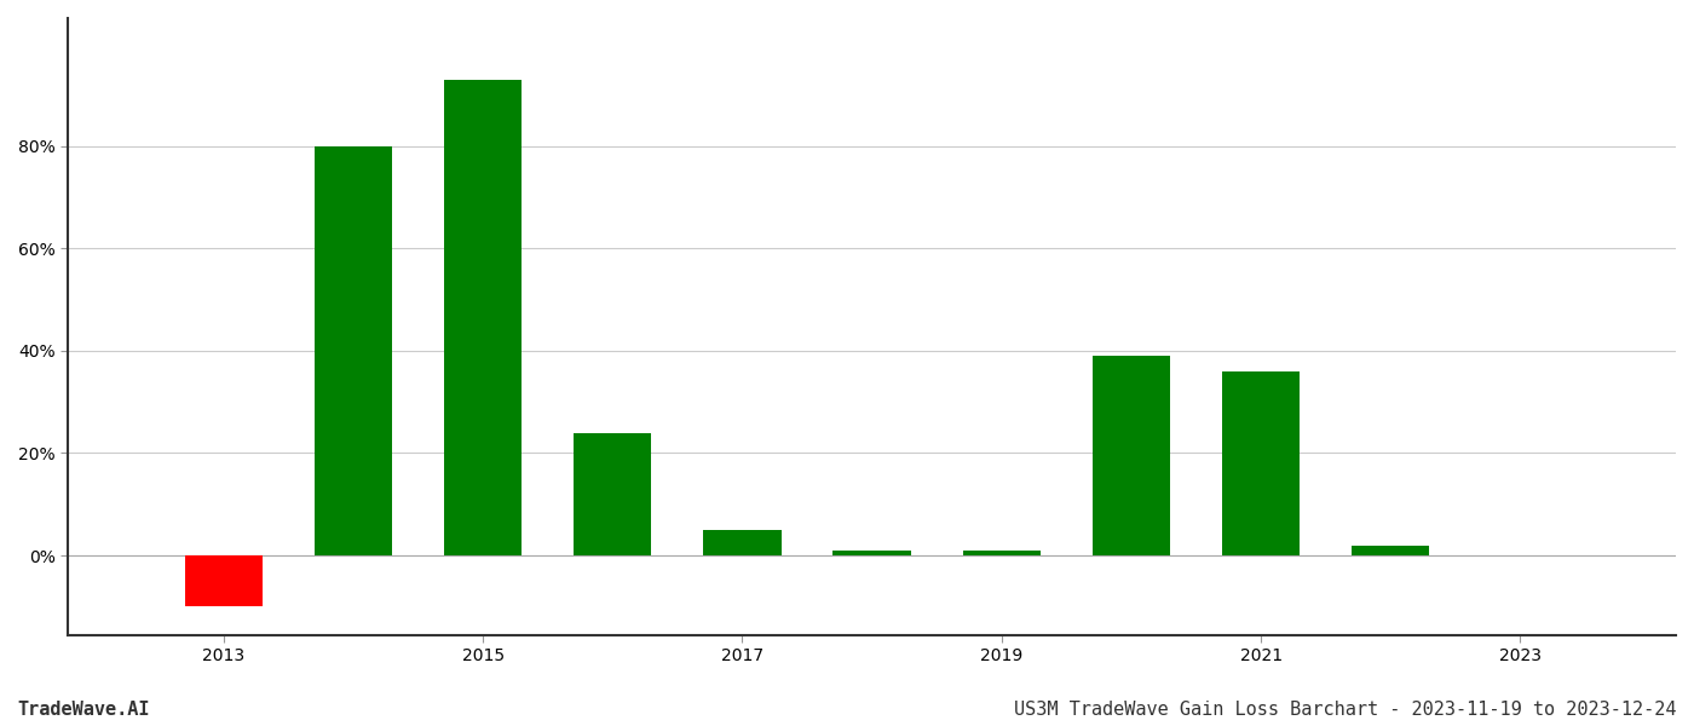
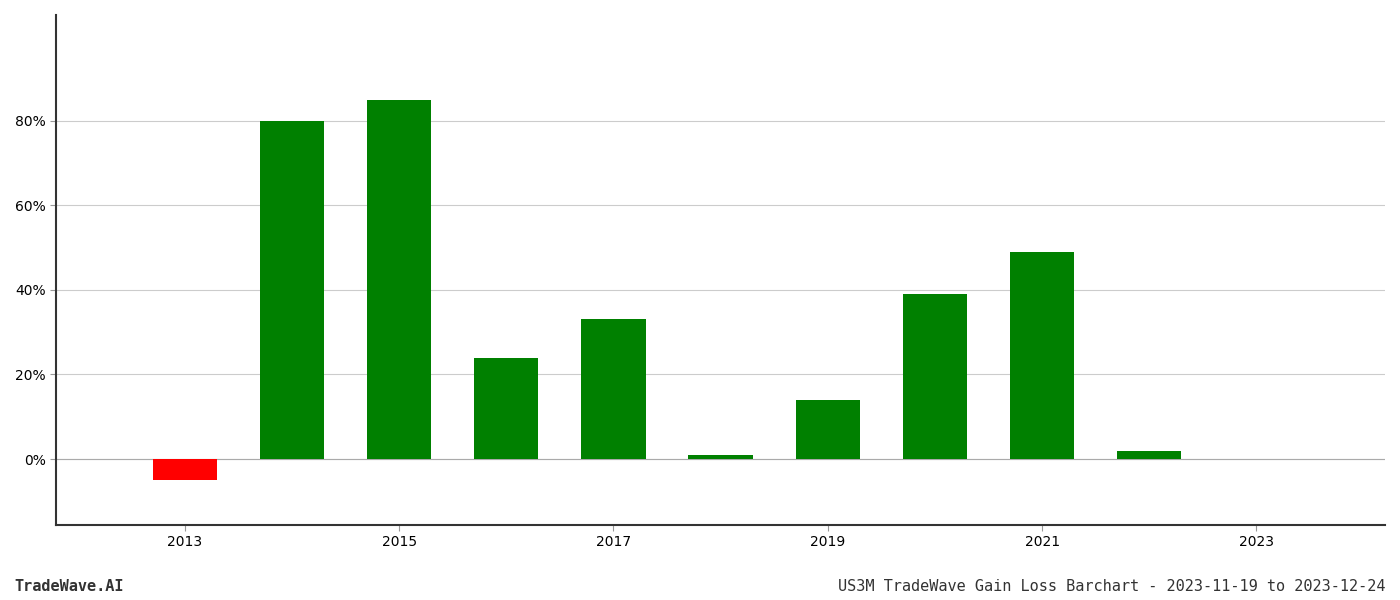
2013: -10% -> -5%
2015: 93% -> 85%
2017: 5% -> 33%
2019: 1% -> 14%
2021: 36% -> 49%
